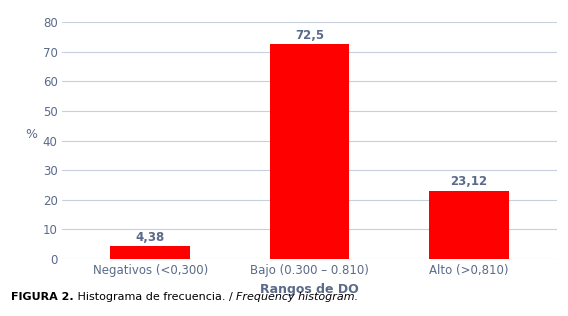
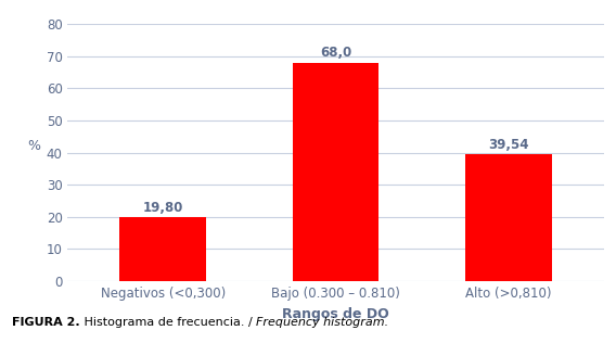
Negativos (<0,300): 4,38 -> 19,80
Bajo (0.300 – 0.810): 72,5 -> 68,0
Alto (>0,810): 23,12 -> 39,54
